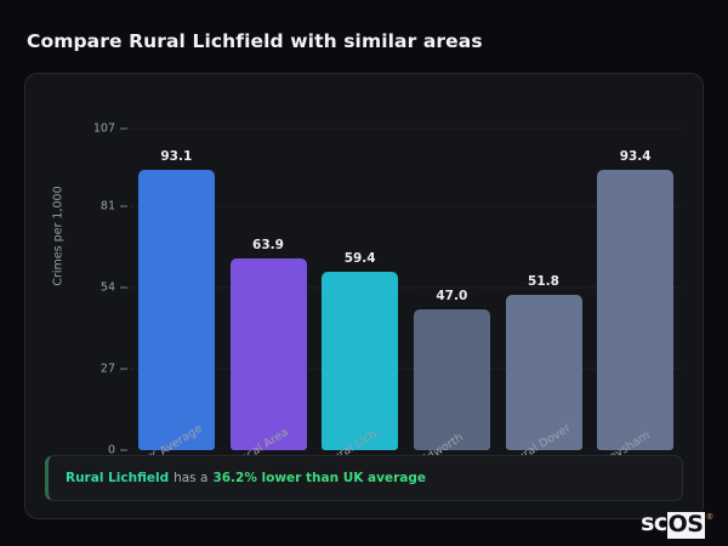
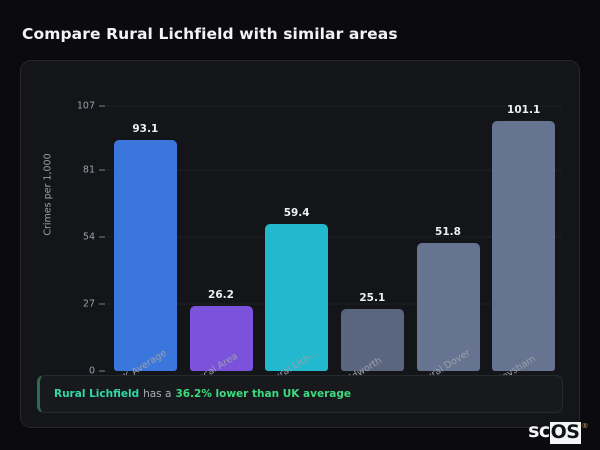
Local Area: 63.9 -> 26.2
Tidworth: 47.0 -> 25.1
Heysham: 93.4 -> 101.1
